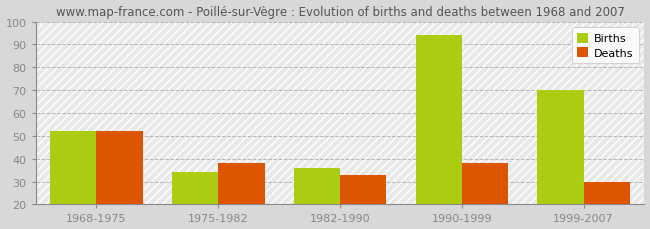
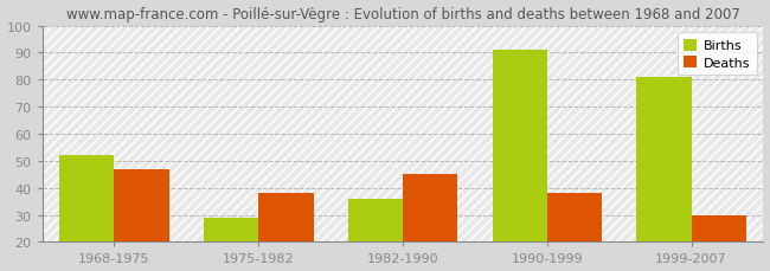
Deaths/1968-1975: 52 -> 47
Births/1975-1982: 34 -> 29
Deaths/1982-1990: 33 -> 45
Births/1990-1999: 94 -> 91
Births/1999-2007: 70 -> 81
